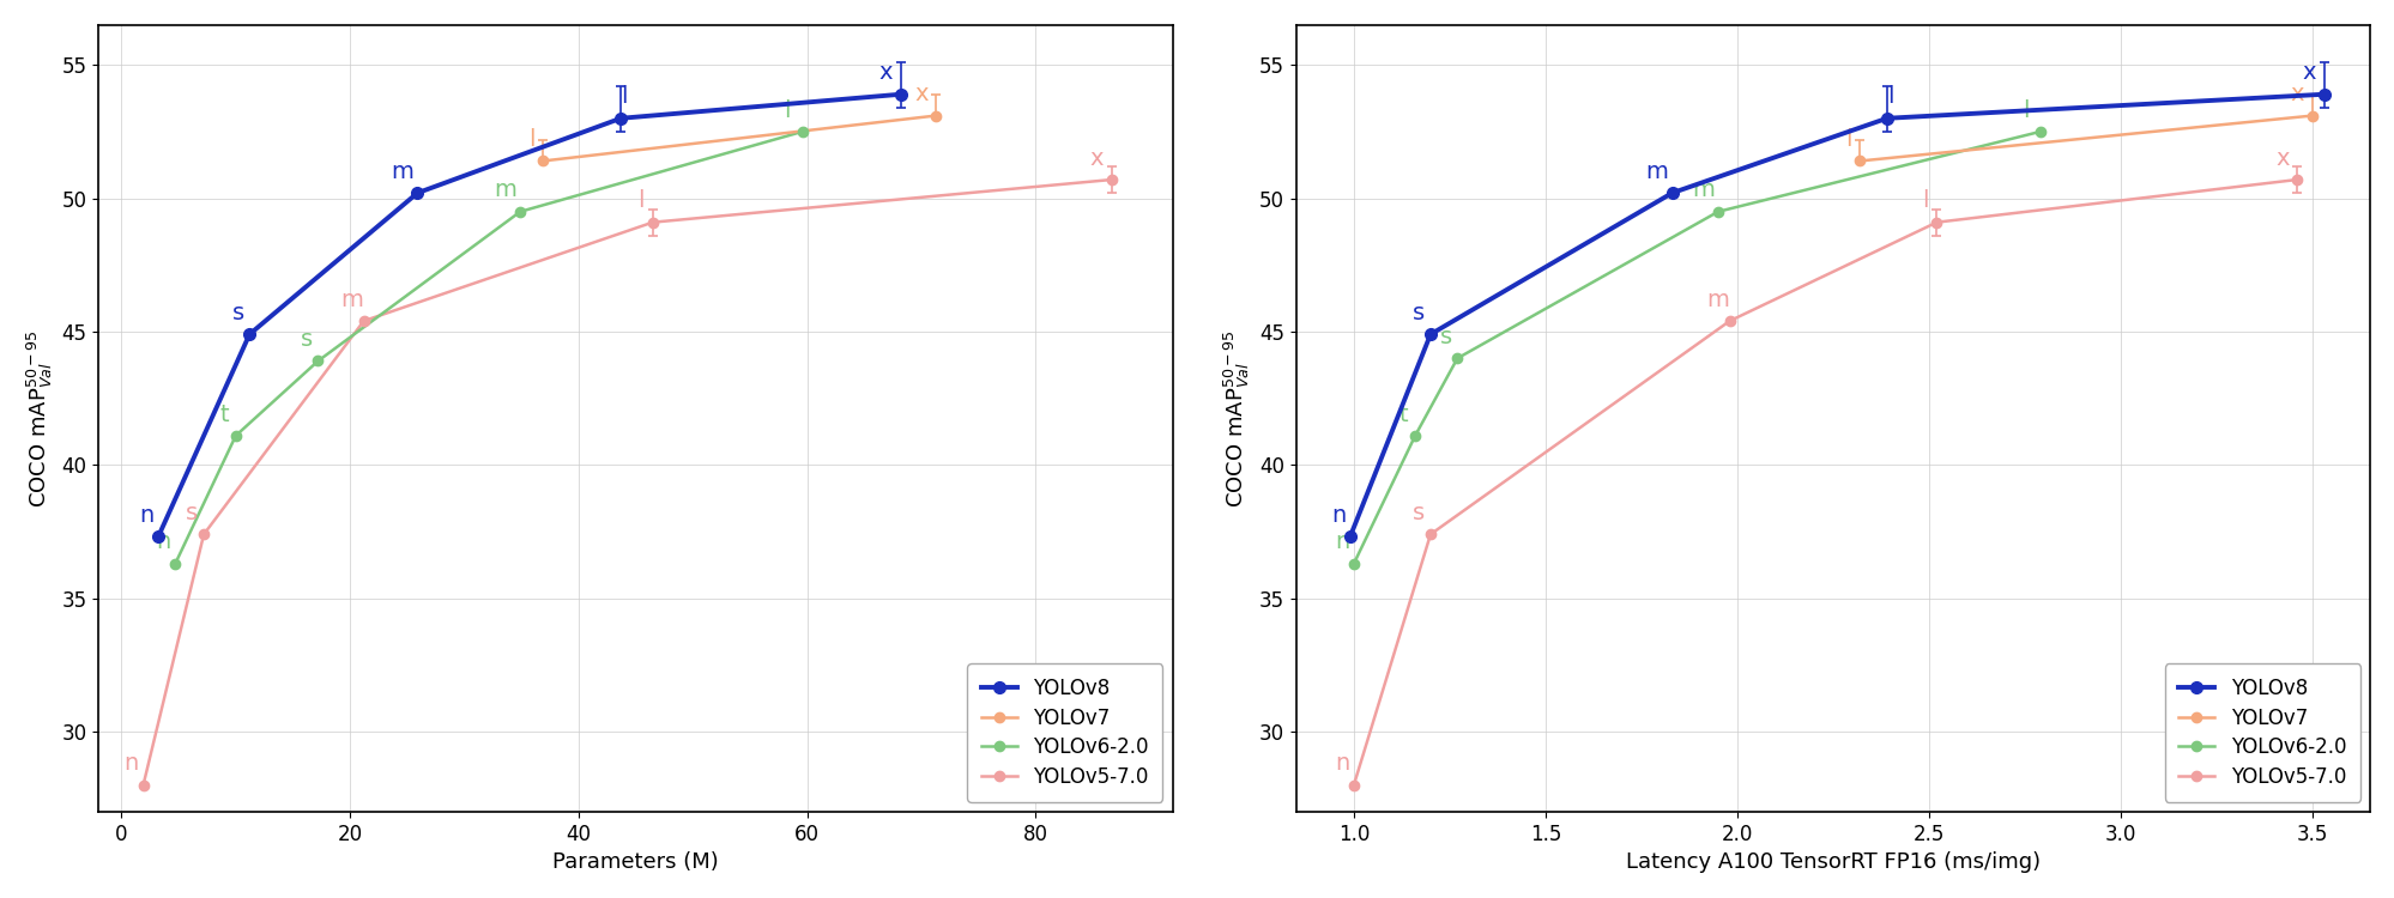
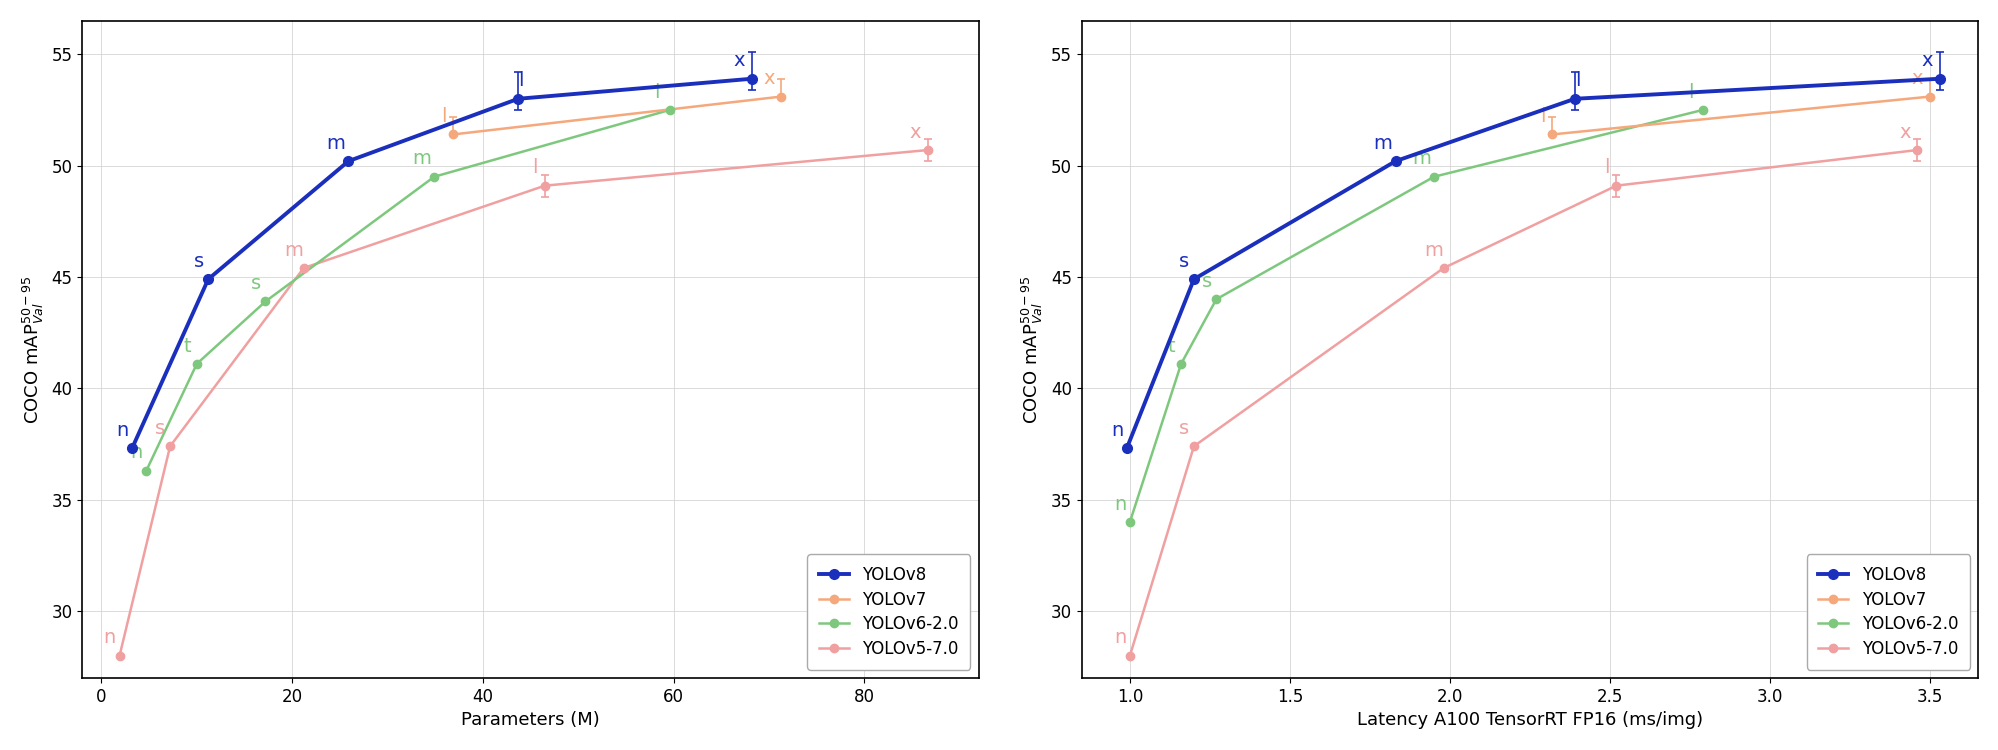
YOLOv6-2.0/1.0: 36.3 -> 34.0
